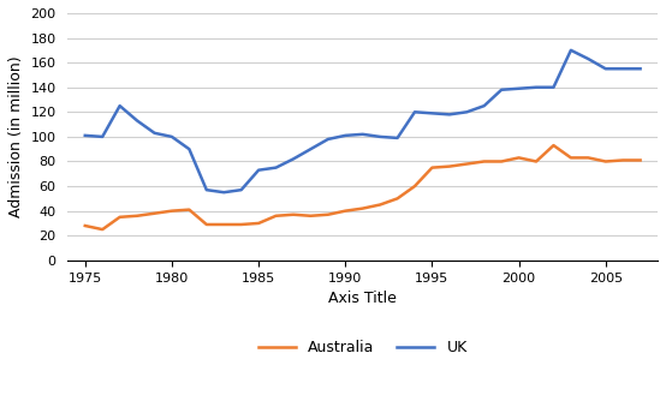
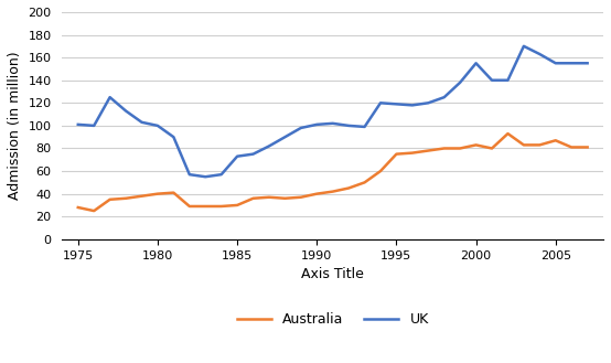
UK/2000: 139 -> 155
Australia/2005: 80 -> 87
